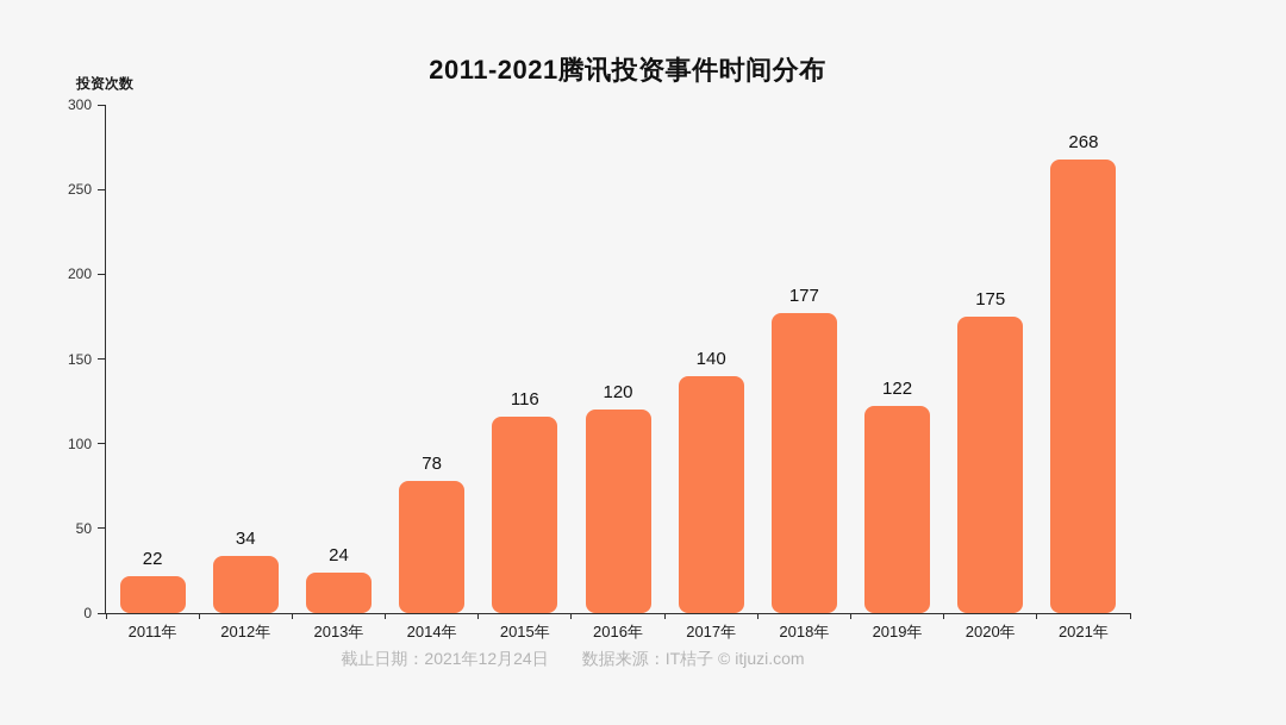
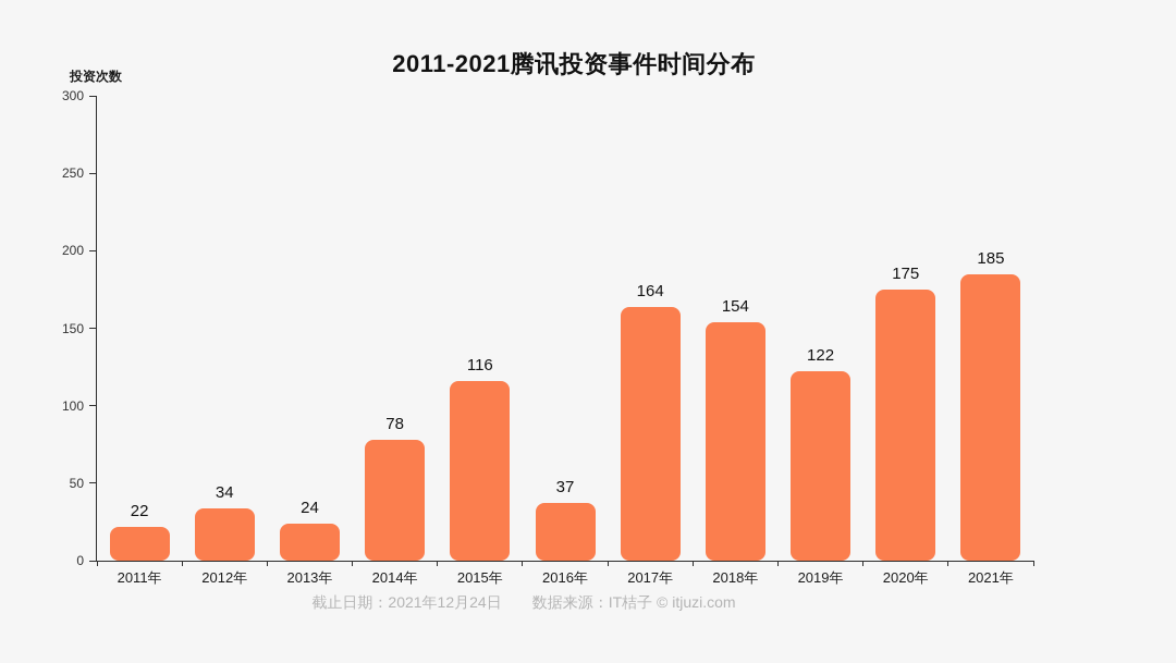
2016年: 120 -> 37
2017年: 140 -> 164
2018年: 177 -> 154
2021年: 268 -> 185
